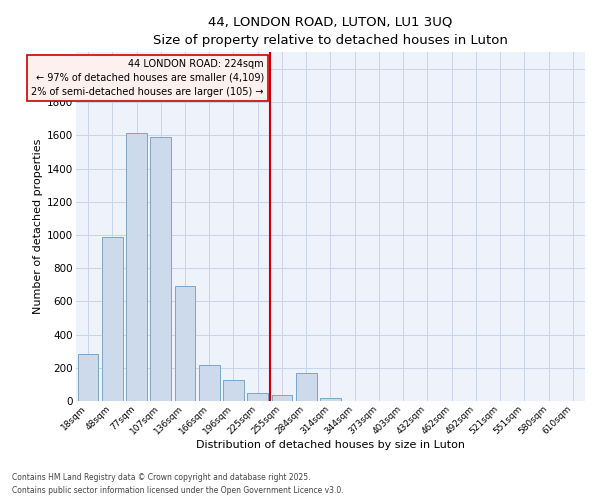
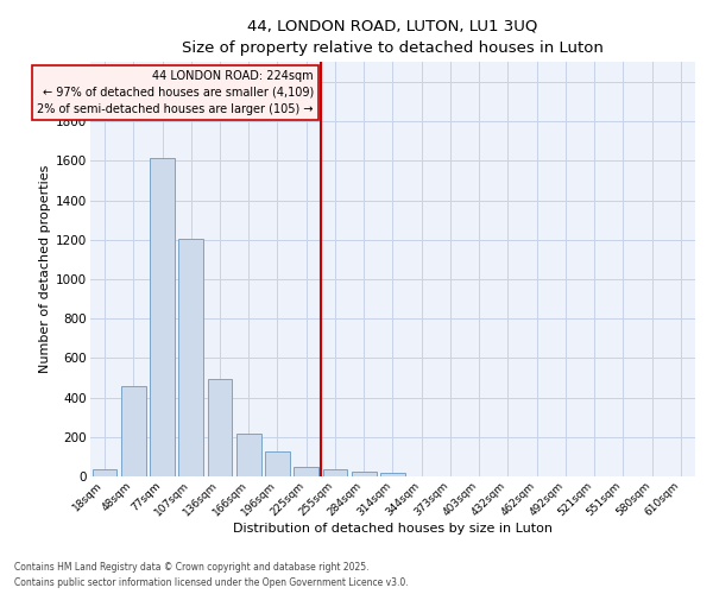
18sqm: 280 -> 40
48sqm: 990 -> 460
107sqm: 1590 -> 1200
136sqm: 690 -> 500
284sqm: 170 -> 20
